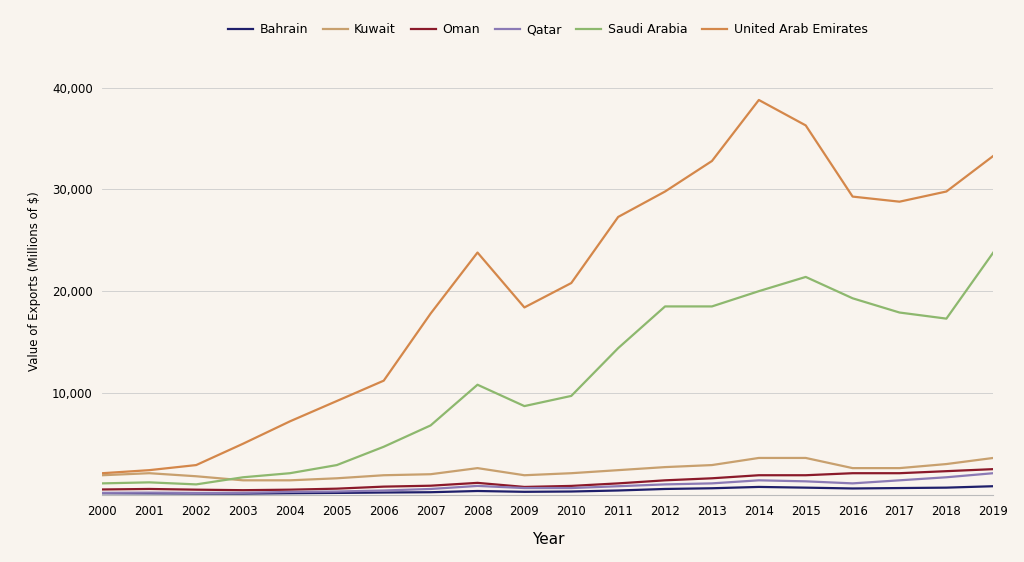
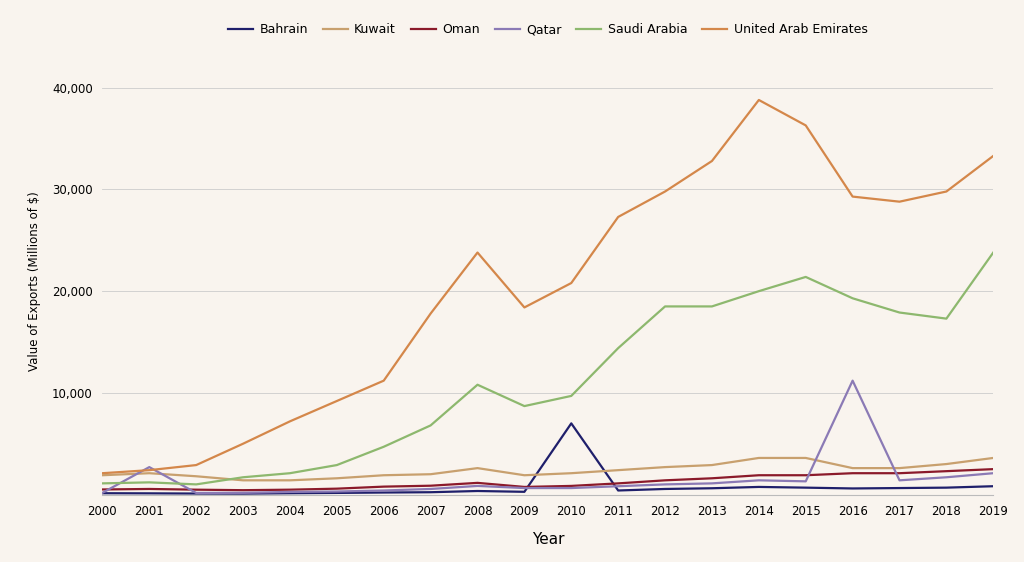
Qatar/2001: 200 -> 2,700
Bahrain/2010: 300 -> 7,000
Qatar/2016: 1,100 -> 11,200
